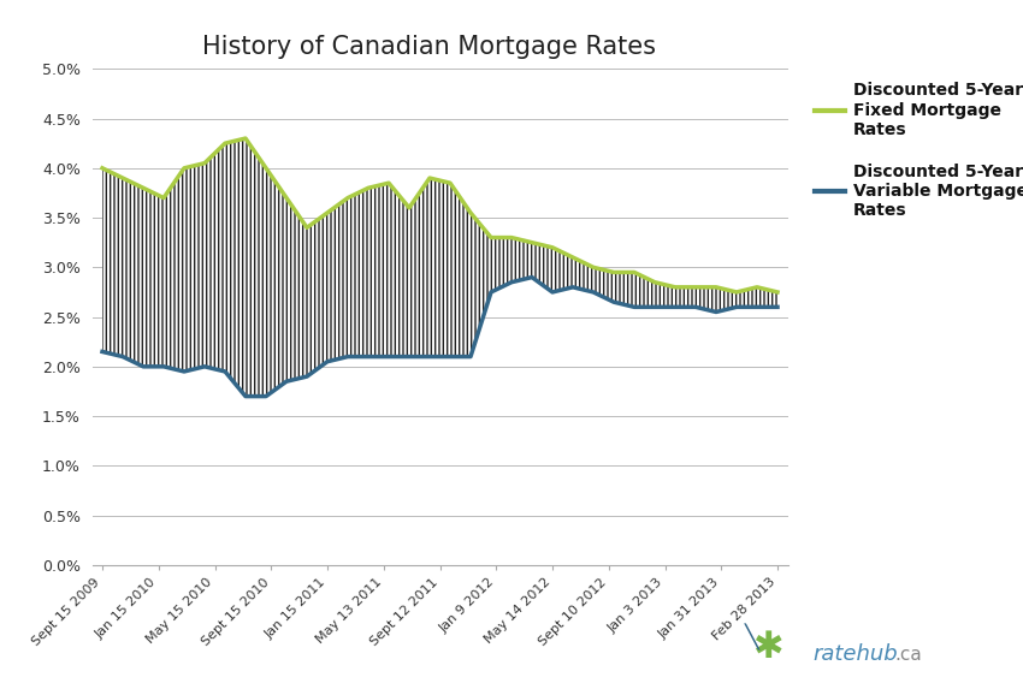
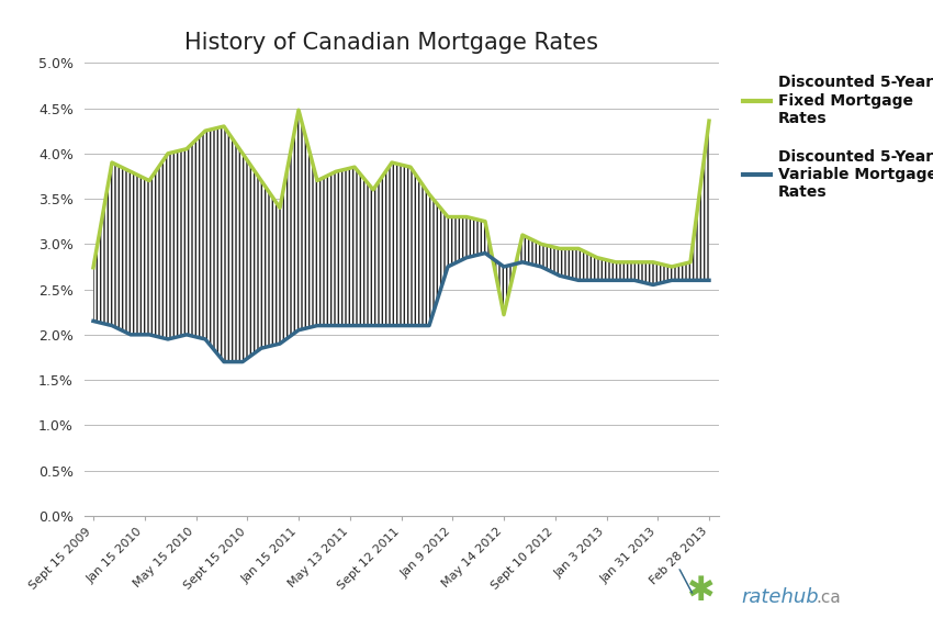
Discounted 5-Year Fixed Mortgage Rates/Sept 15 2009: 4.00% -> 2.74%
Discounted 5-Year Fixed Mortgage Rates/Jan 15 2011: 3.55% -> 4.48%
Discounted 5-Year Fixed Mortgage Rates/May 14 2012: 3.20% -> 2.22%
Discounted 5-Year Fixed Mortgage Rates/Feb 28 2013: 2.75% -> 4.36%
